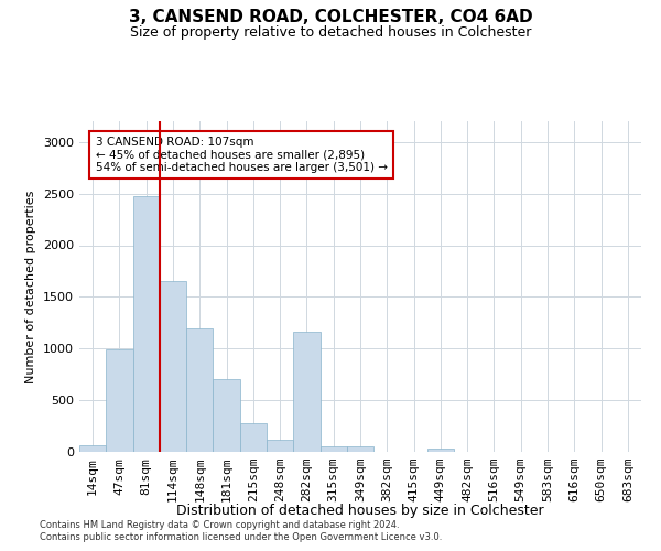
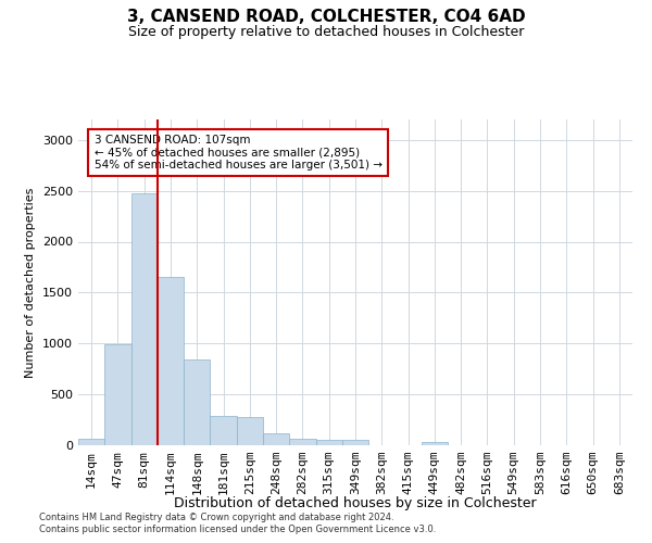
148sqm: 1200 -> 840
181sqm: 700 -> 290
282sqm: 1160 -> 60
